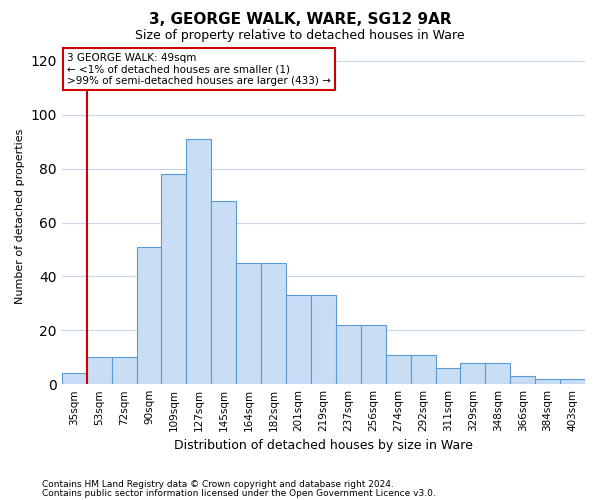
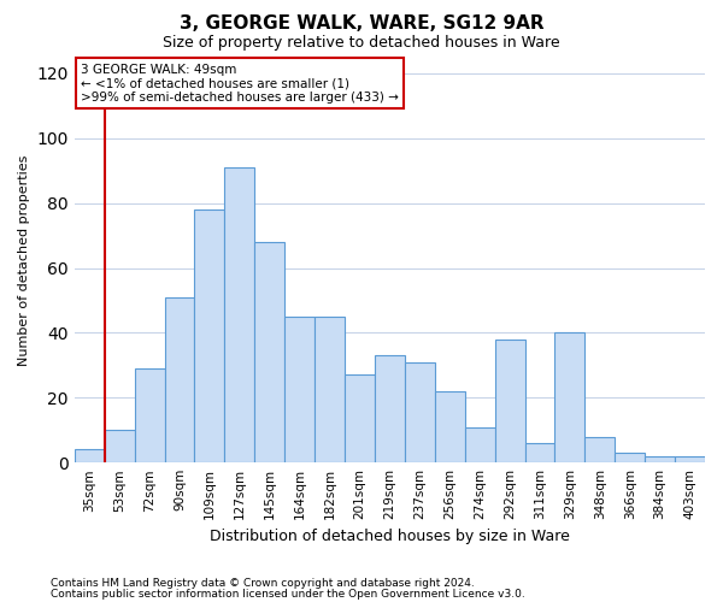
72sqm: 10 -> 29
201sqm: 33 -> 27
237sqm: 22 -> 31
292sqm: 11 -> 38
329sqm: 8 -> 40
